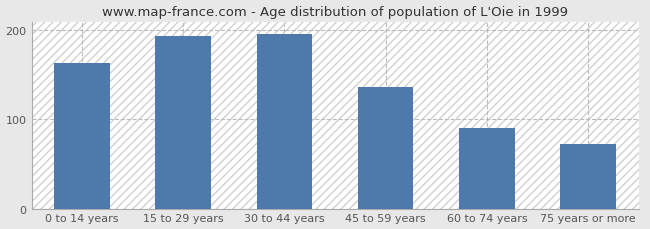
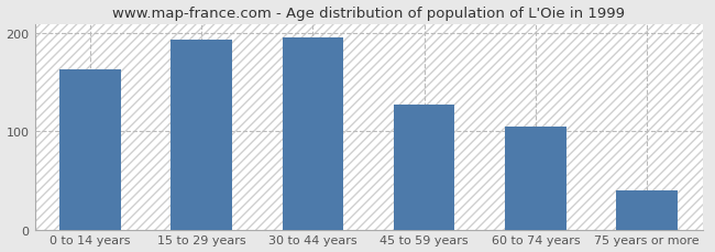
45 to 59 years: 136 -> 127
60 to 74 years: 90 -> 105
75 years or more: 72 -> 40
